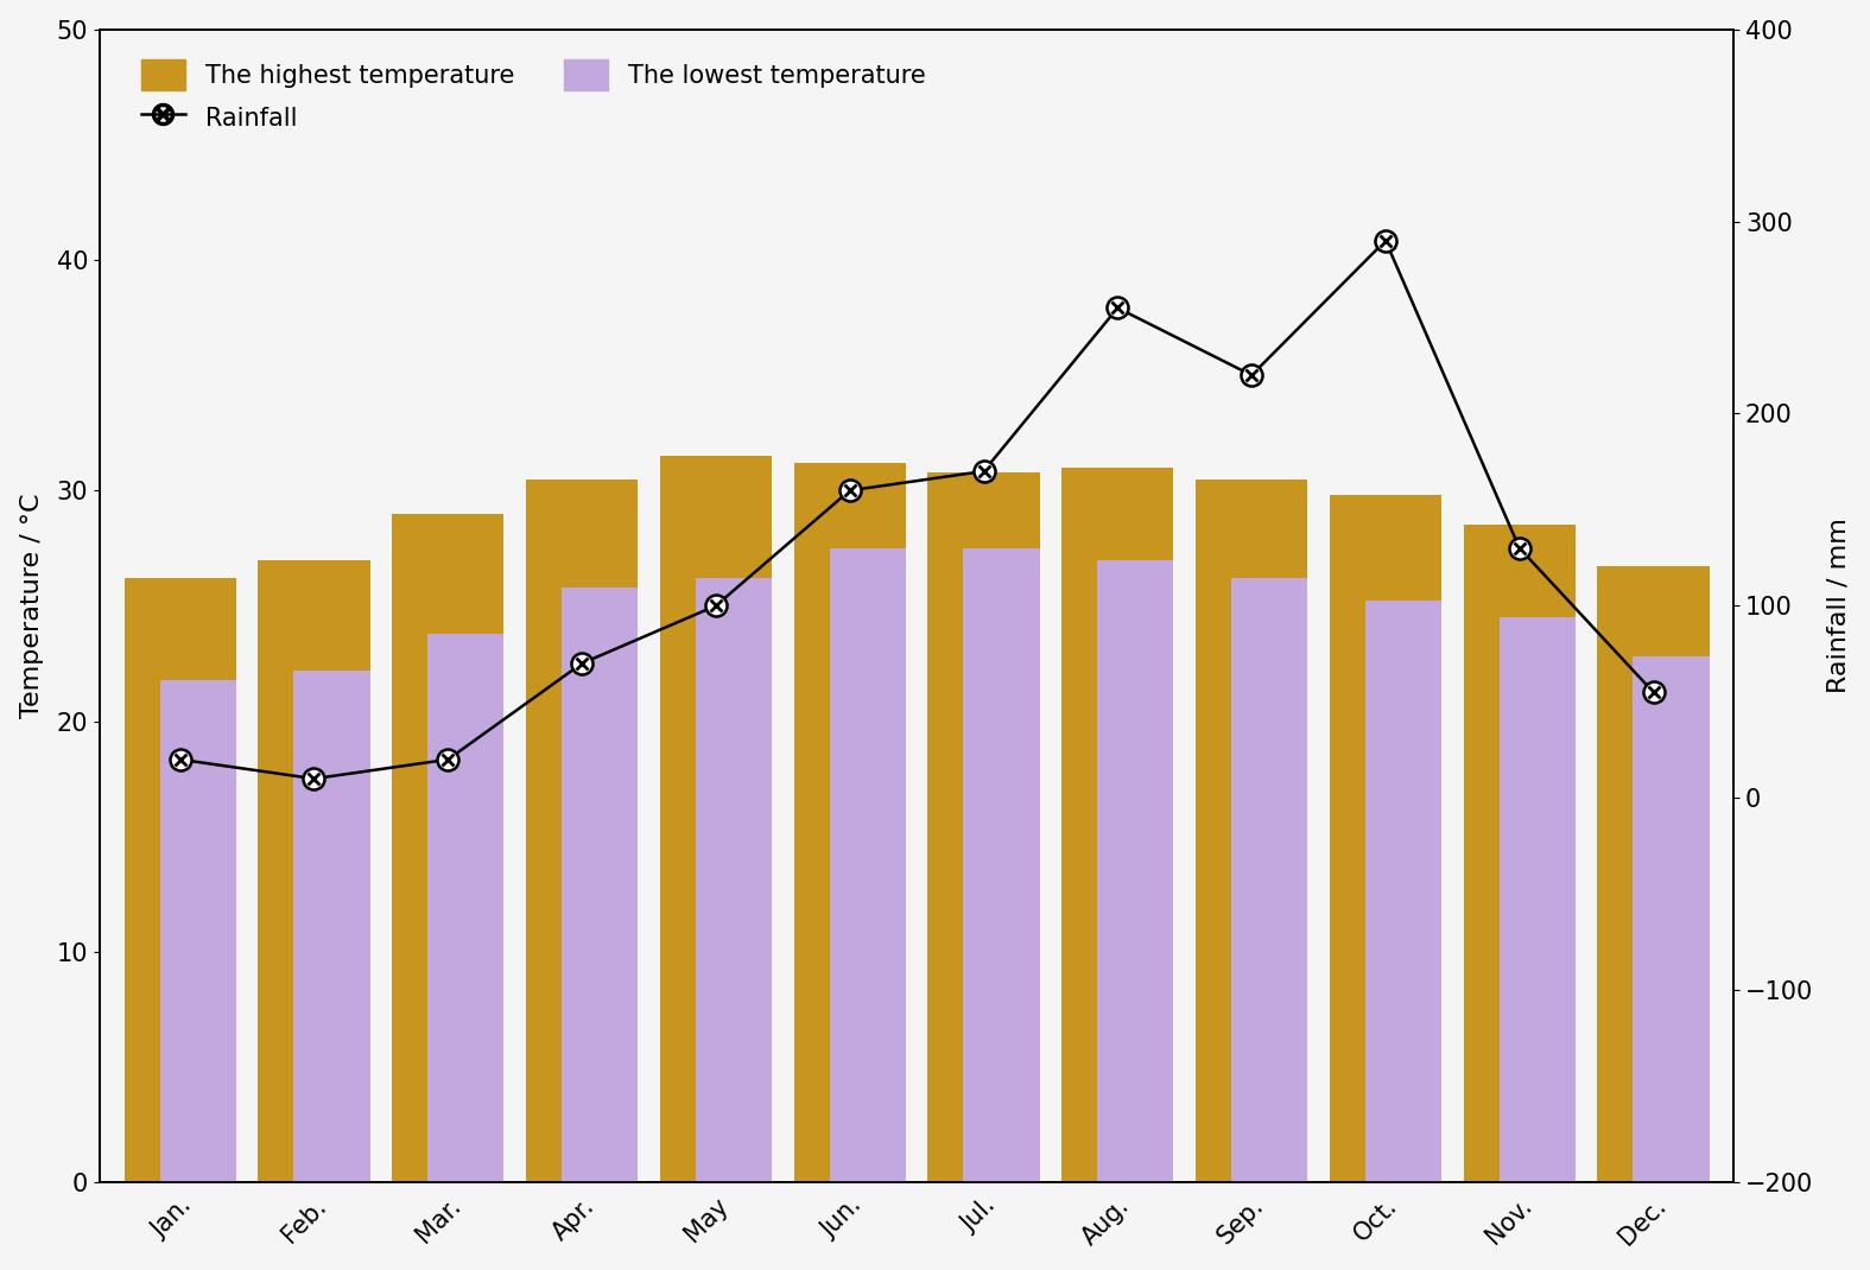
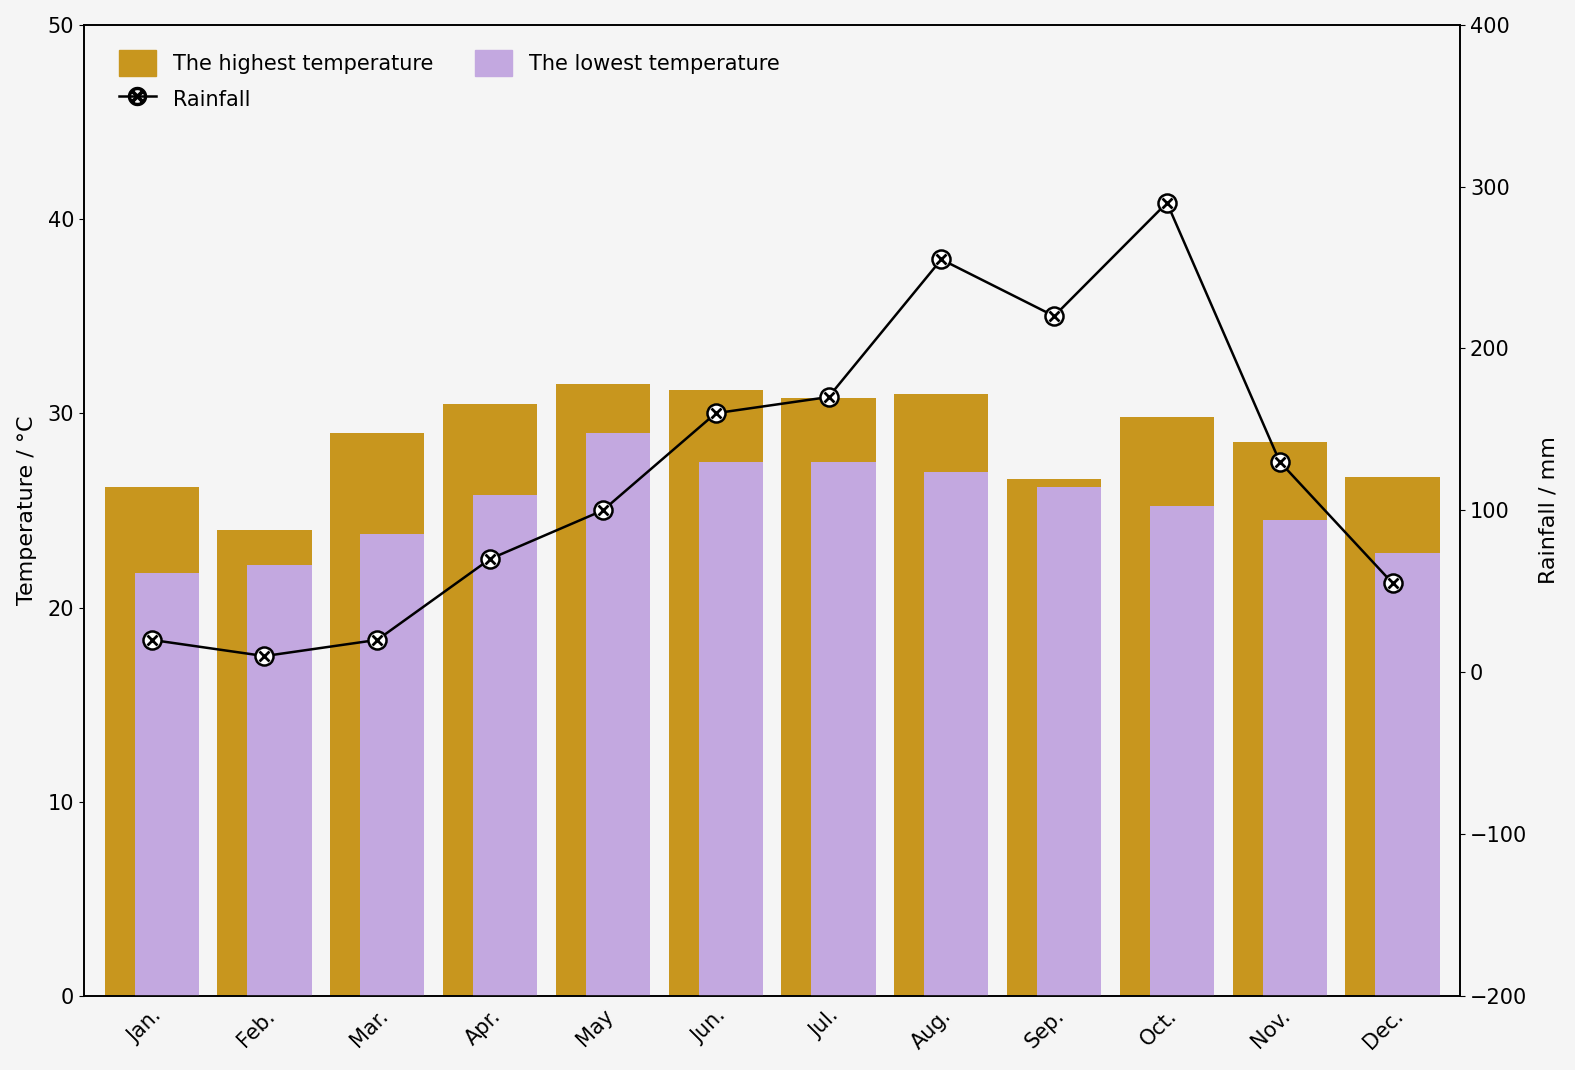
The highest temperature/Feb.: 27.0 -> 24.0
The lowest temperature/May: 26.2 -> 29.0
The highest temperature/Sep.: 30.5 -> 26.6
